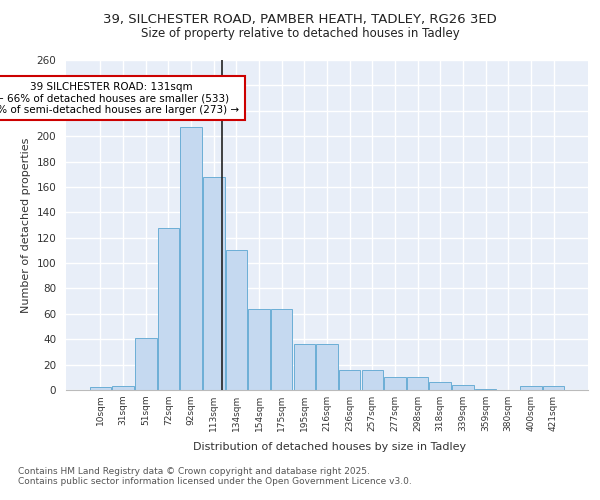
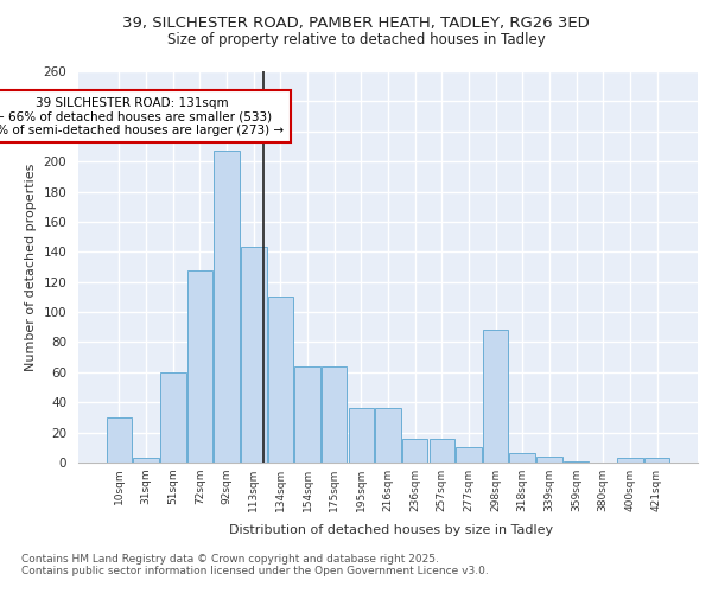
10sqm: 2 -> 30
51sqm: 41 -> 60
113sqm: 168 -> 143
298sqm: 10 -> 88
